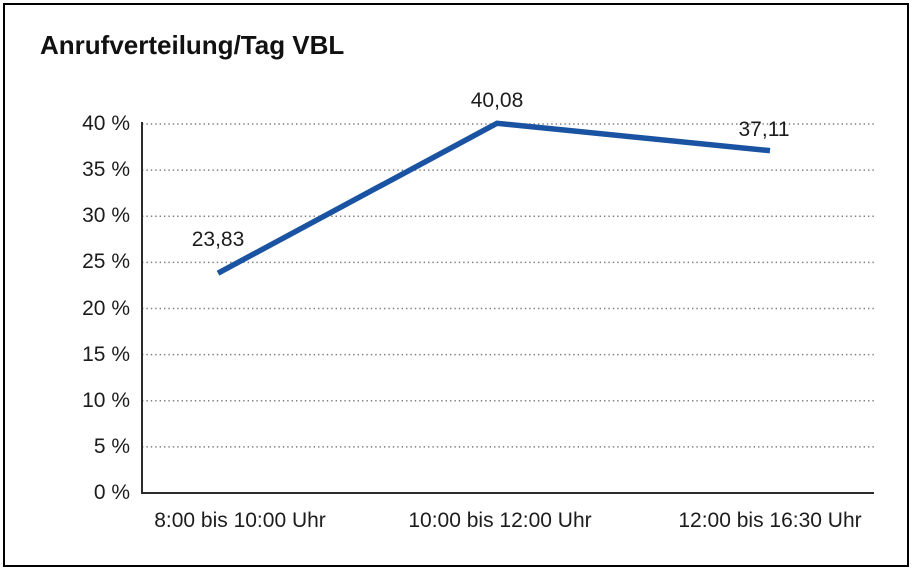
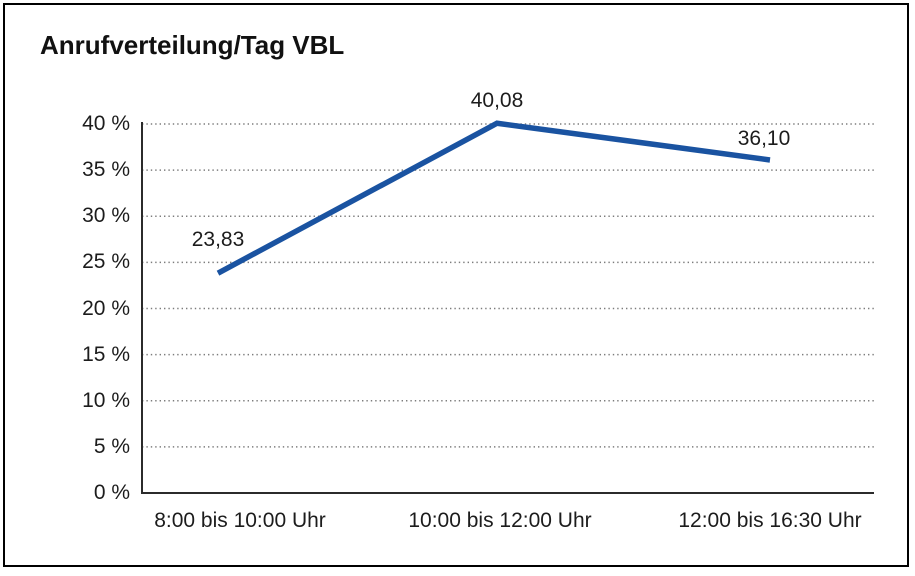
12:00 bis 16:30 Uhr: 37,11 -> 36,10
